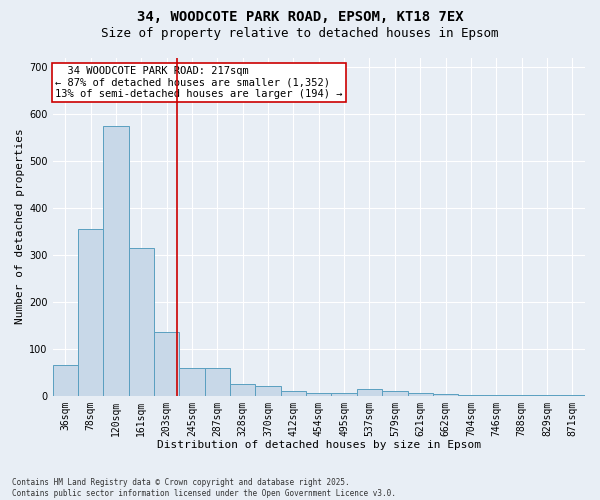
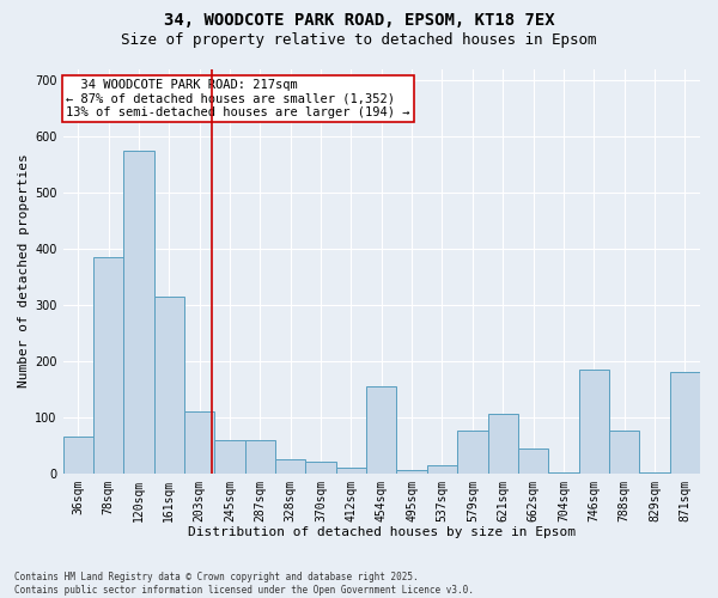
78sqm: 355 -> 385
203sqm: 135 -> 110
454sqm: 5 -> 155
579sqm: 10 -> 75
621sqm: 5 -> 105
662sqm: 3 -> 45
746sqm: 2 -> 185
788sqm: 2 -> 75
871sqm: 1 -> 180
